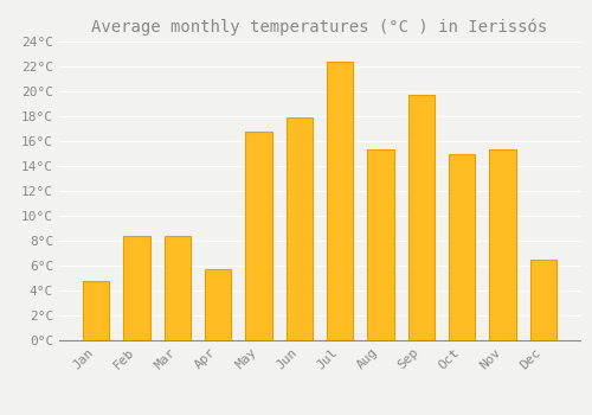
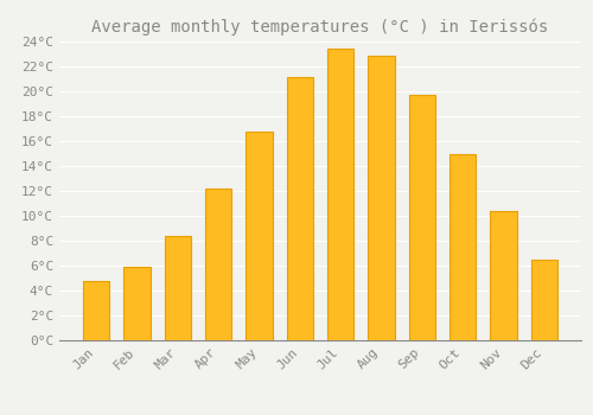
Feb: 8.4°C -> 5.9°C
Apr: 5.7°C -> 12.2°C
Jun: 17.9°C -> 21.1°C
Jul: 22.4°C -> 23.4°C
Aug: 15.3°C -> 22.9°C
Nov: 15.3°C -> 10.4°C
